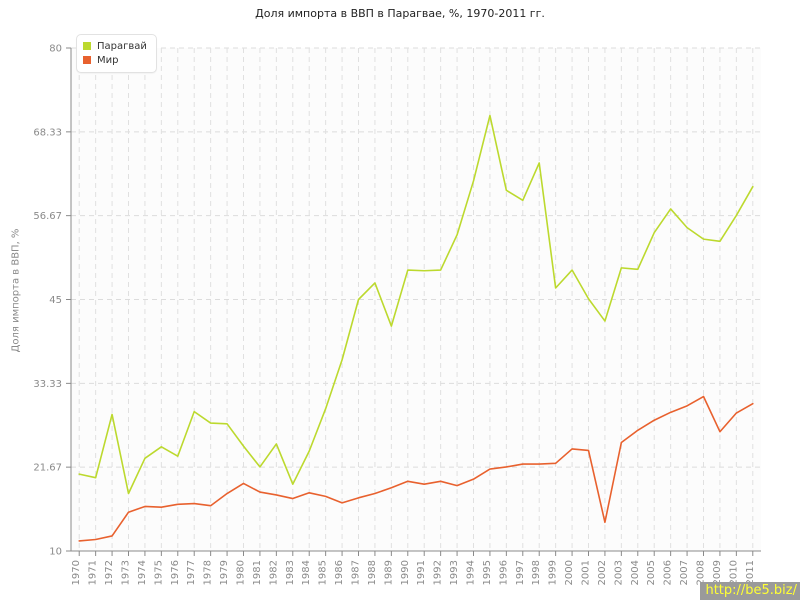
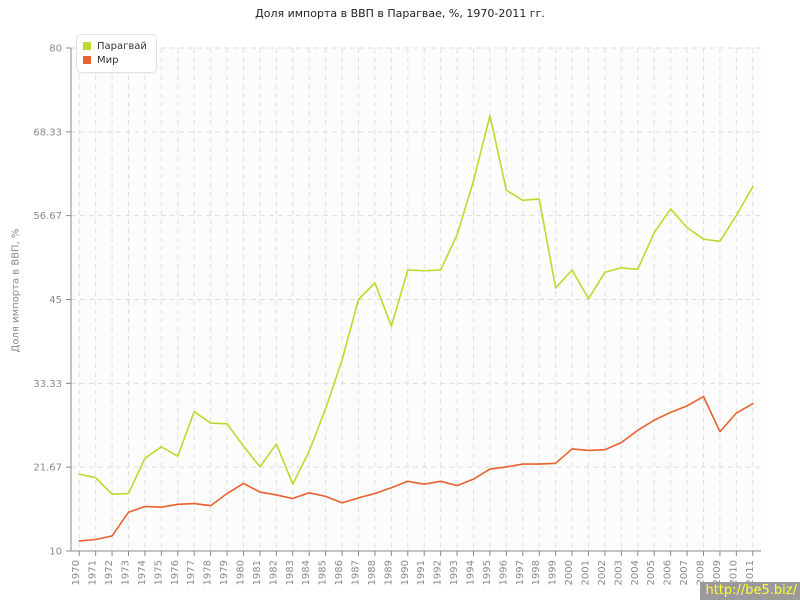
Парагвай/1972: 29 -> 18
Парагвай/1998: 64 -> 59
Парагвай/2002: 42 -> 49
Мир/2002: 14 -> 24
